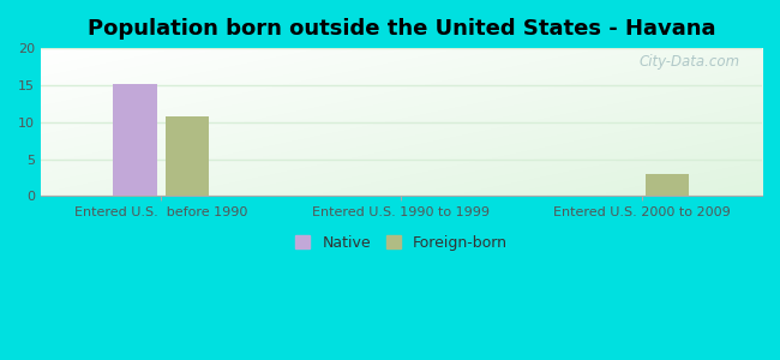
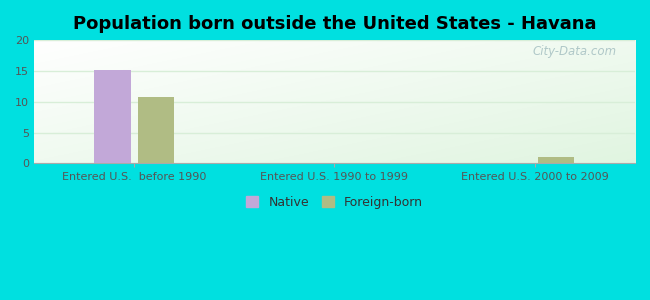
Foreign-born/Entered U.S. 2000 to 2009: 3.0 -> 1.0
